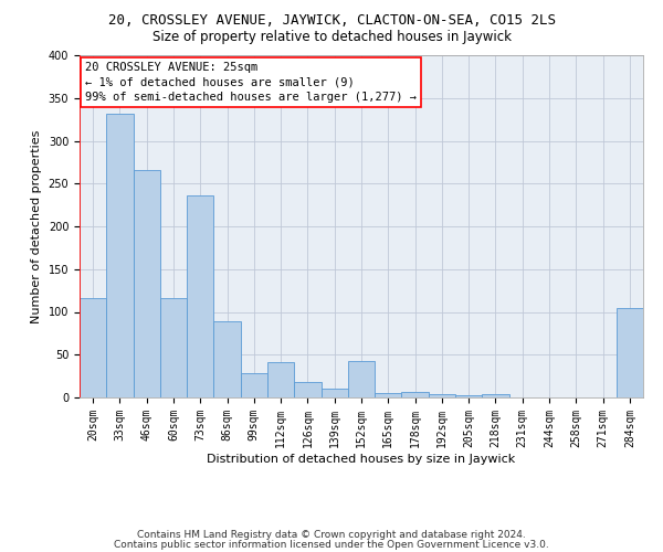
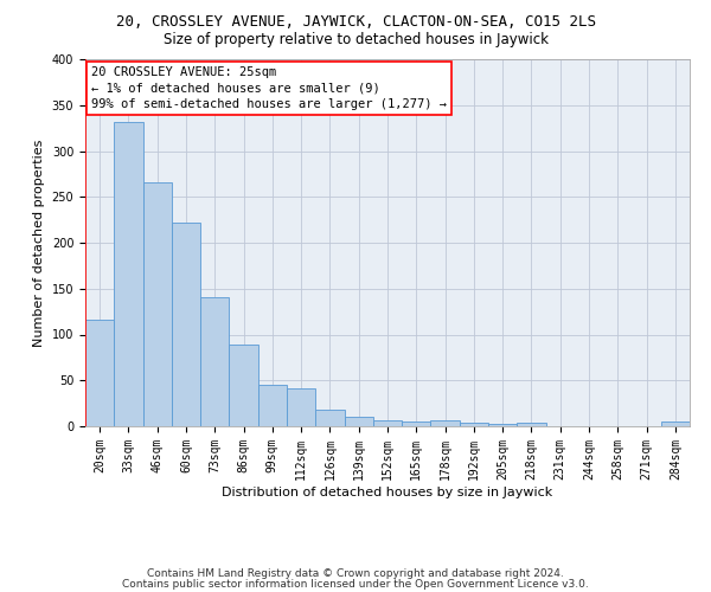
60sqm: 116 -> 222
73sqm: 236 -> 141
99sqm: 28 -> 45
152sqm: 42 -> 7
284sqm: 104 -> 5
